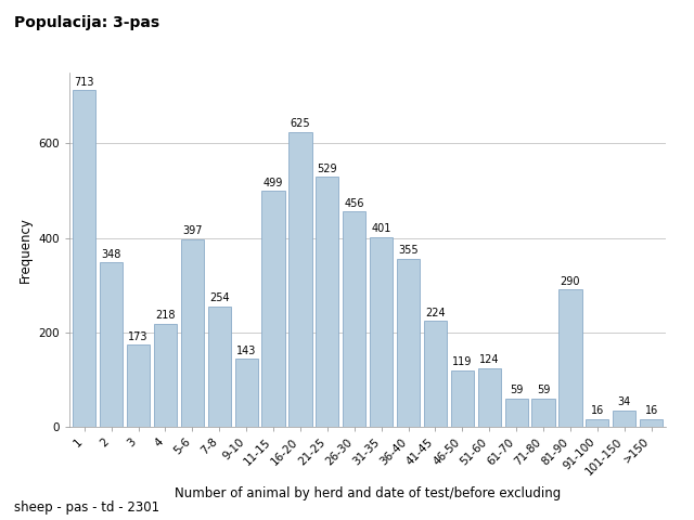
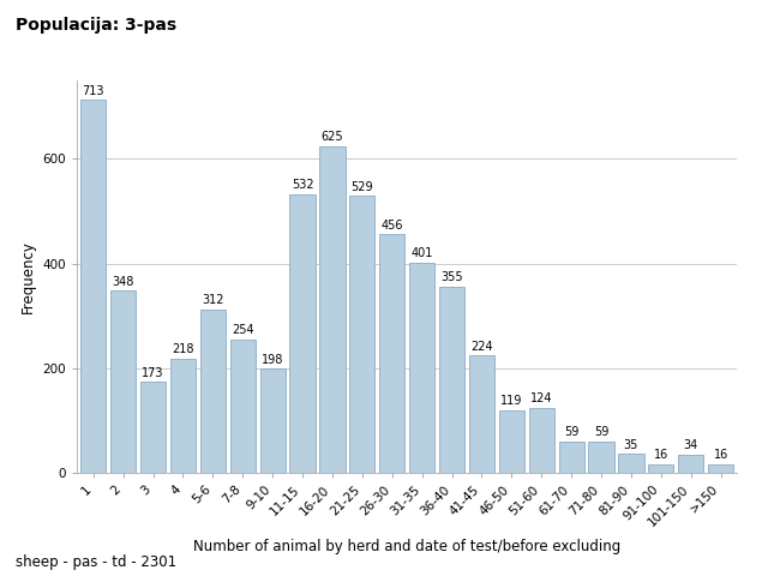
5-6: 397 -> 312
9-10: 143 -> 198
11-15: 499 -> 532
81-90: 290 -> 35
